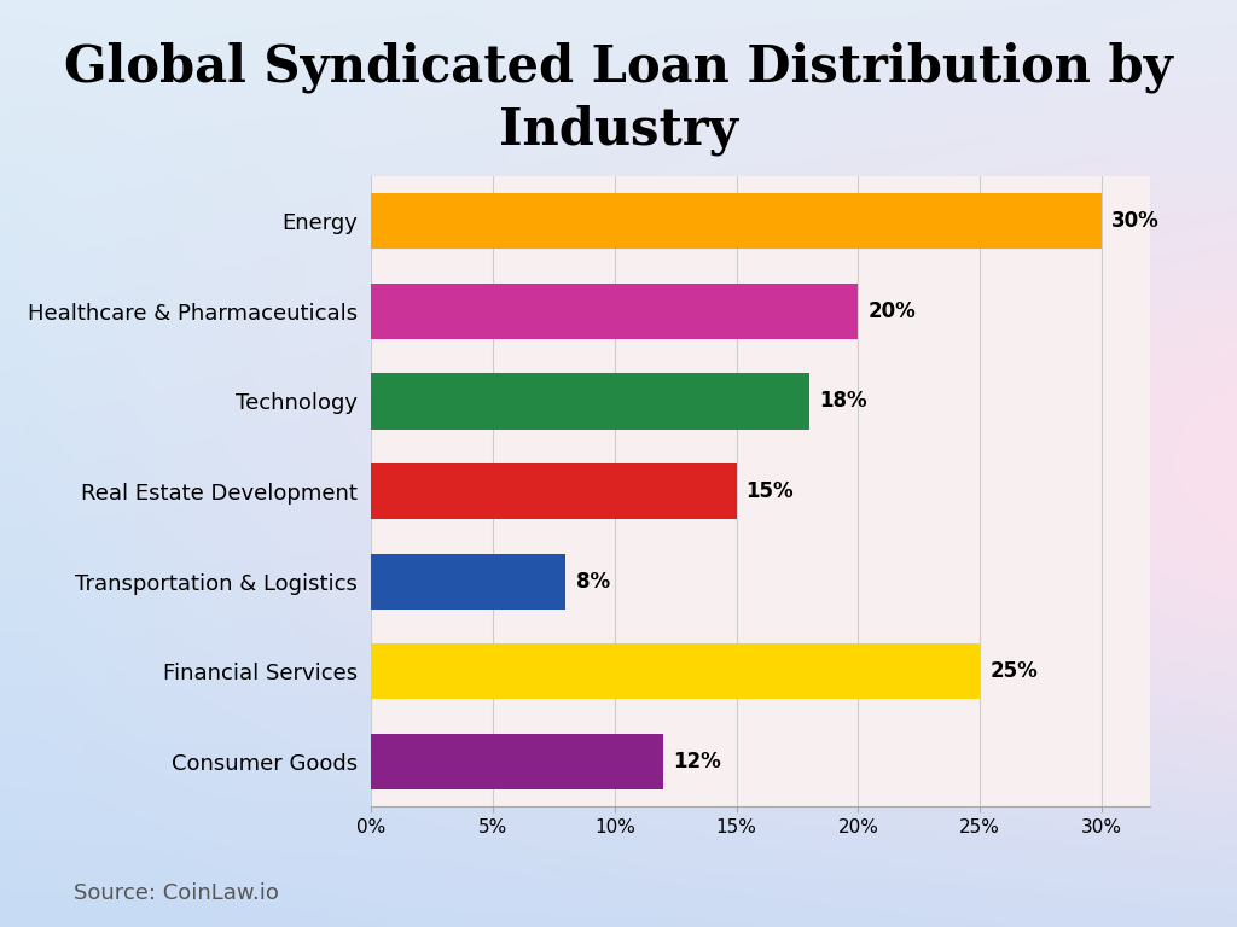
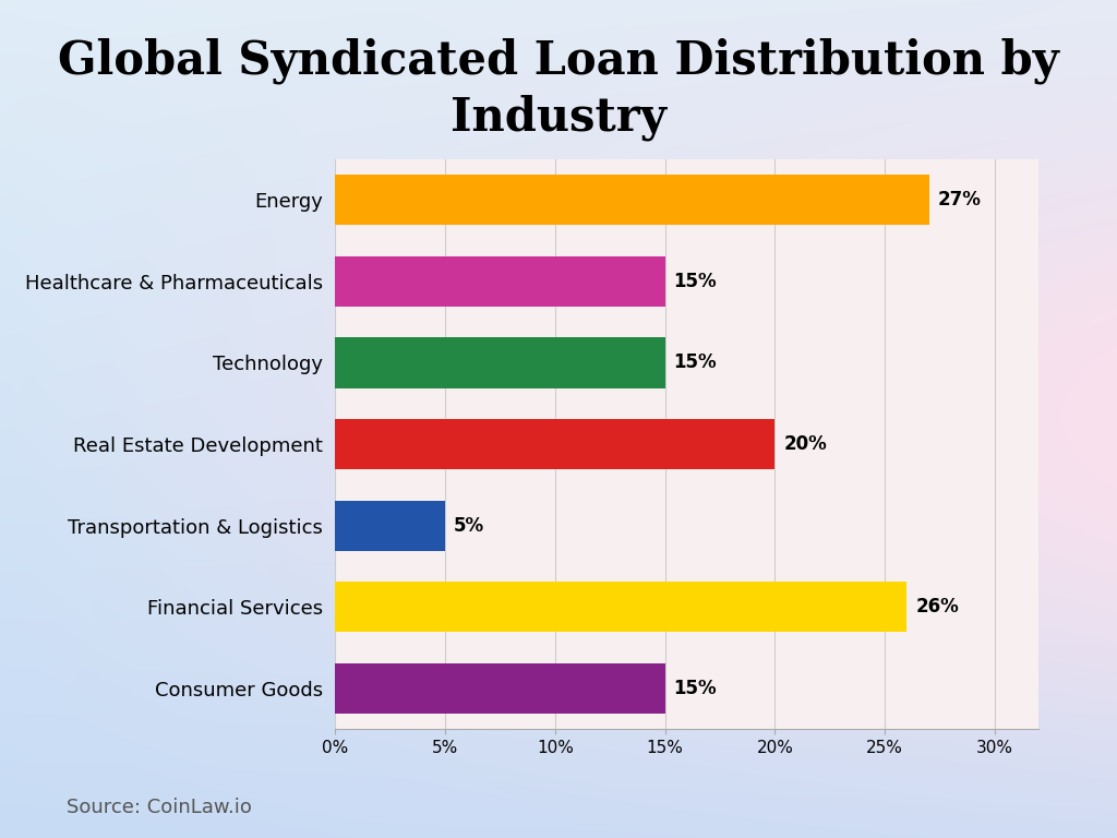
Energy: 30% -> 27%
Healthcare & Pharmaceuticals: 20% -> 15%
Technology: 18% -> 15%
Real Estate Development: 15% -> 20%
Transportation & Logistics: 8% -> 5%
Financial Services: 25% -> 26%
Consumer Goods: 12% -> 15%
